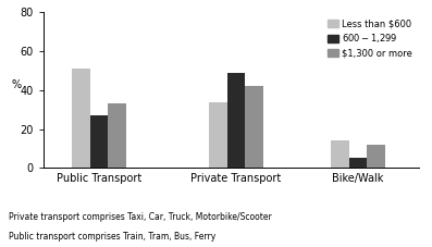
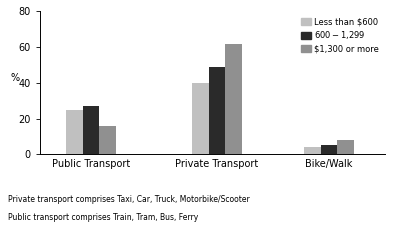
Less than $600/Public Transport: 51 -> 25
$1,300 or more/Public Transport: 33 -> 16
Less than $600/Private Transport: 34 -> 40
$1,300 or more/Private Transport: 42 -> 62
Less than $600/Bike/Walk: 14 -> 4
$1,300 or more/Bike/Walk: 12 -> 8
